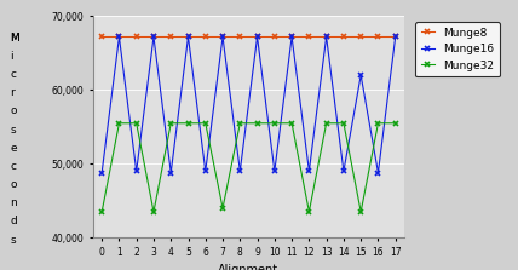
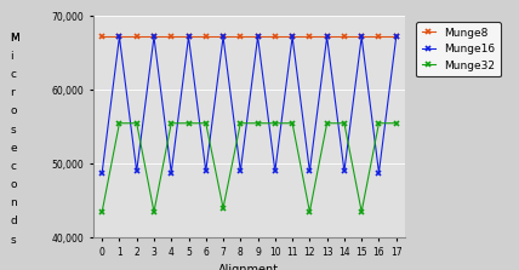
Munge16/15: 62,000 -> 67,200
